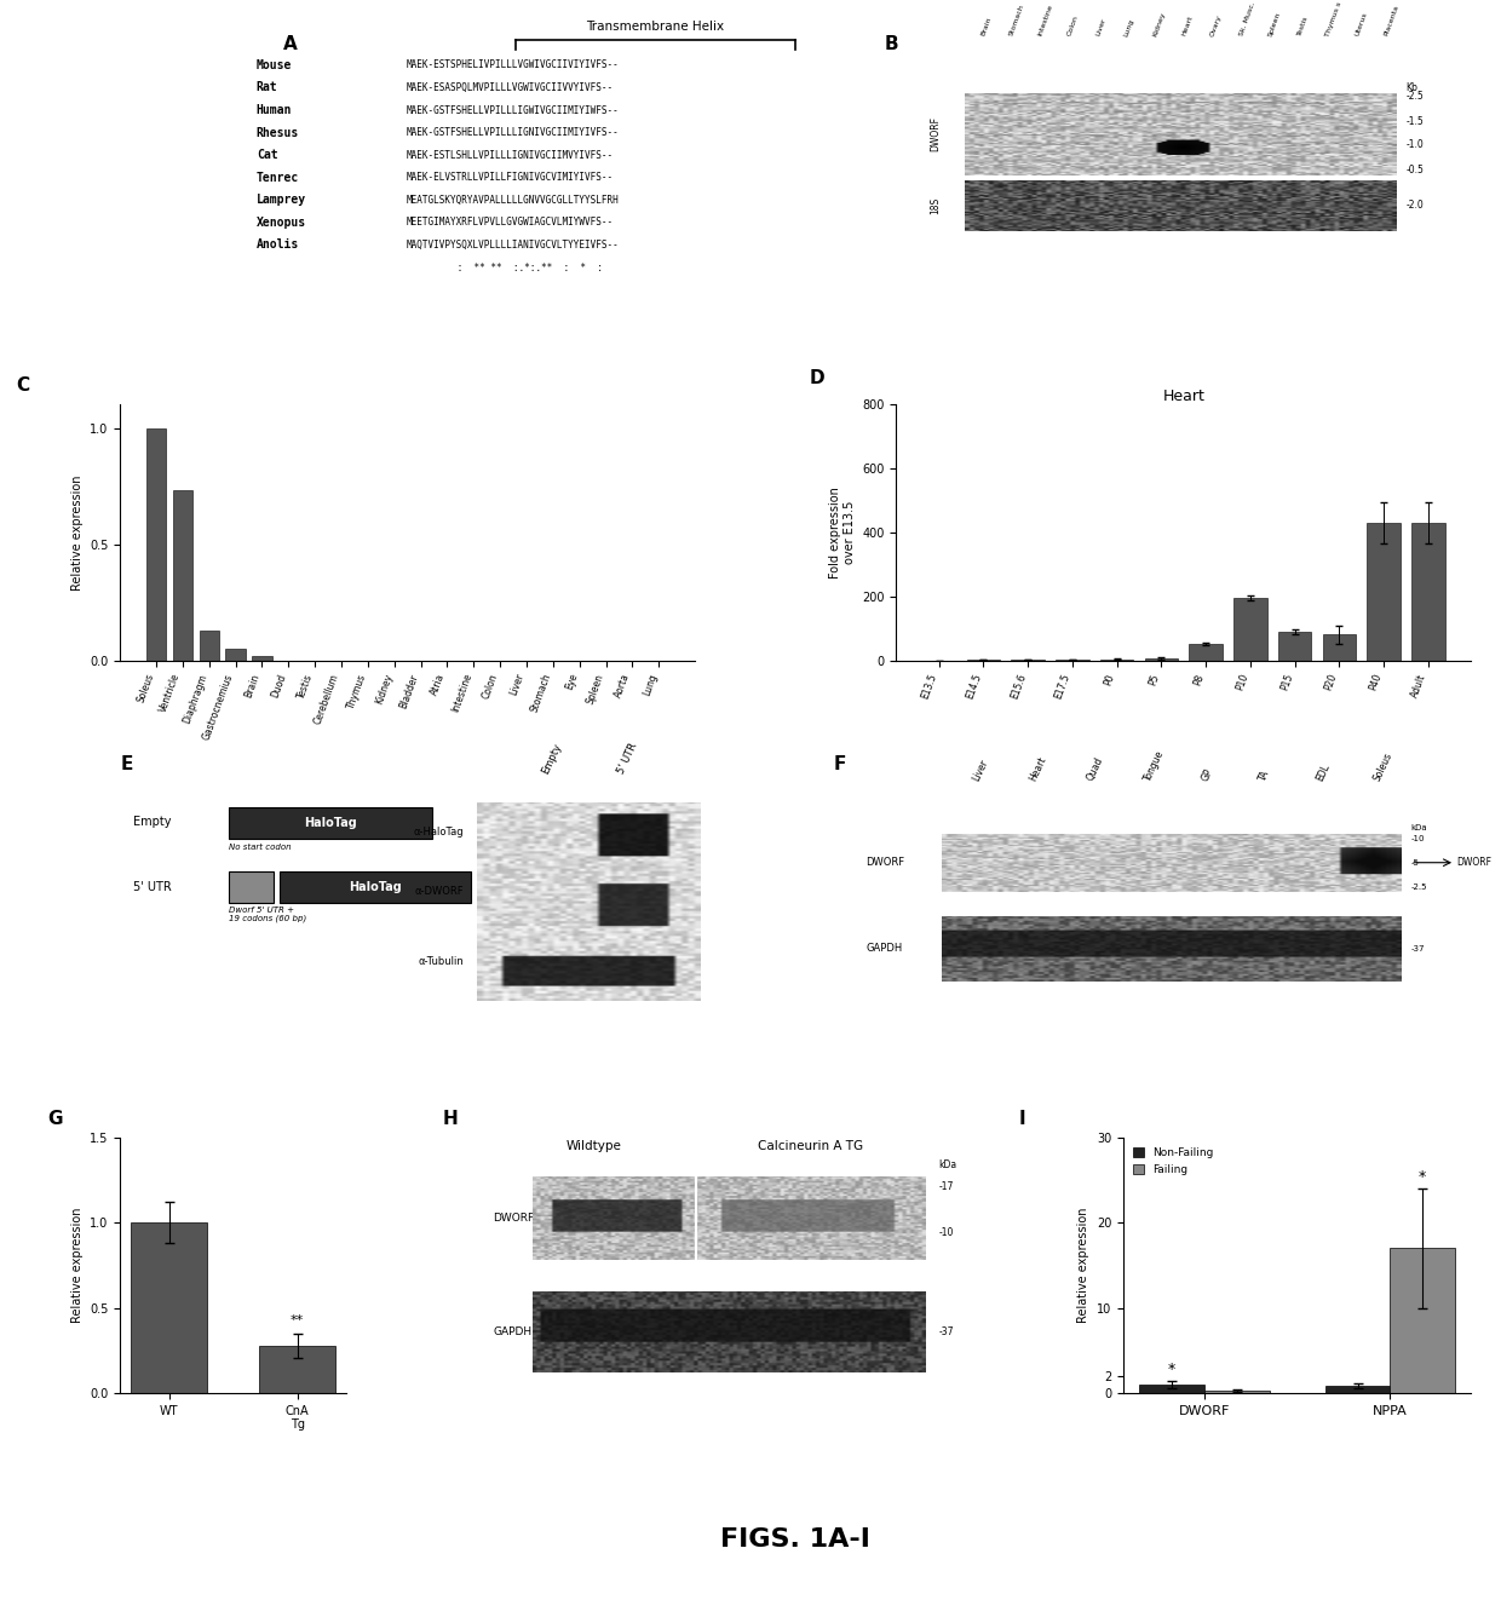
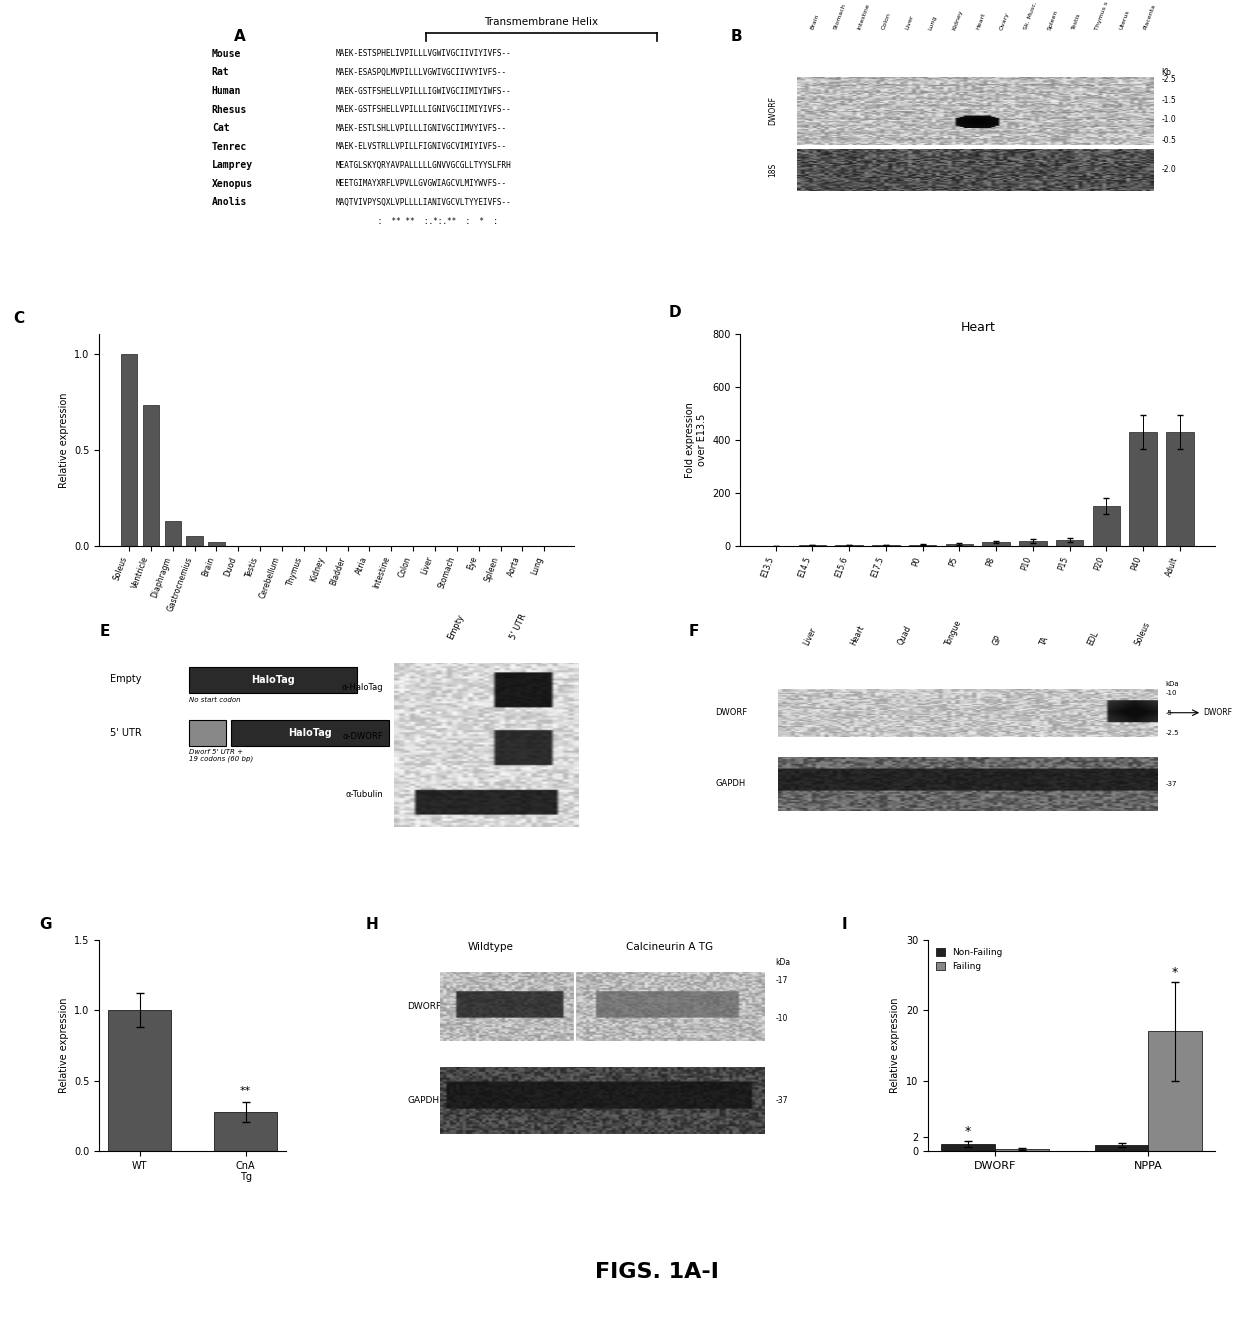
Heart/P8: 50 -> 12
Heart/P10: 195 -> 18
Heart/P15: 90 -> 20
Heart/P20: 80 -> 150
